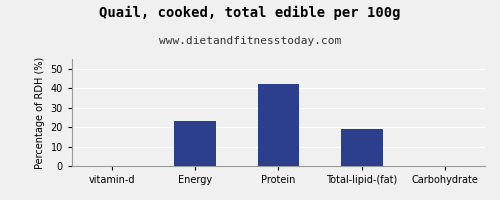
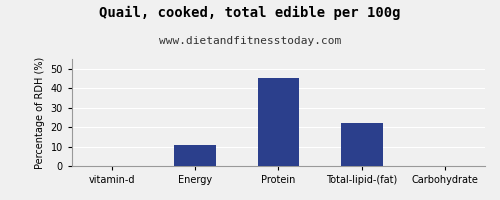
Energy: 23 -> 11
Protein: 42 -> 45
Total-lipid-(fat): 19 -> 22
